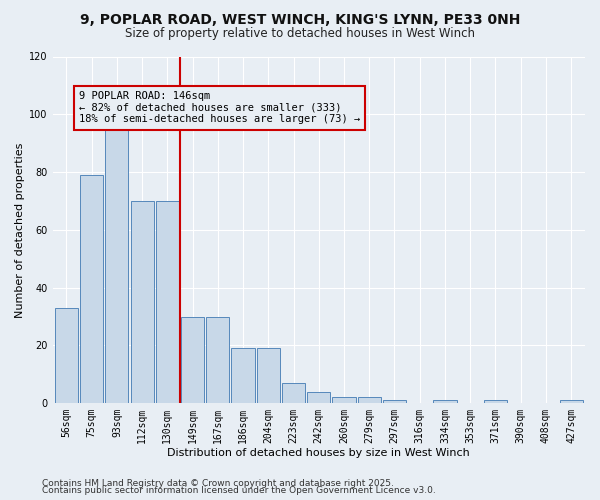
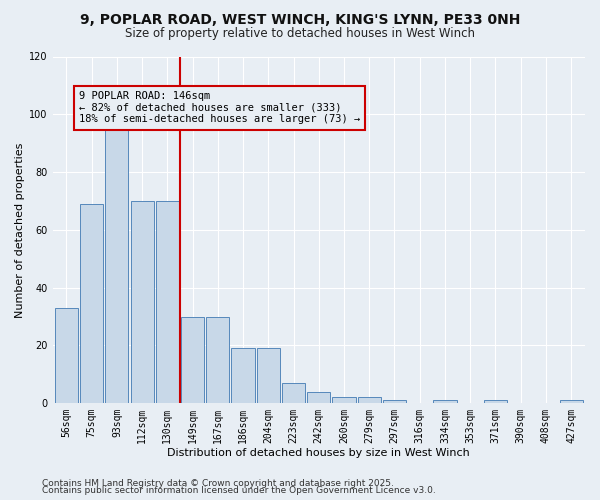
75sqm: 79 -> 69
